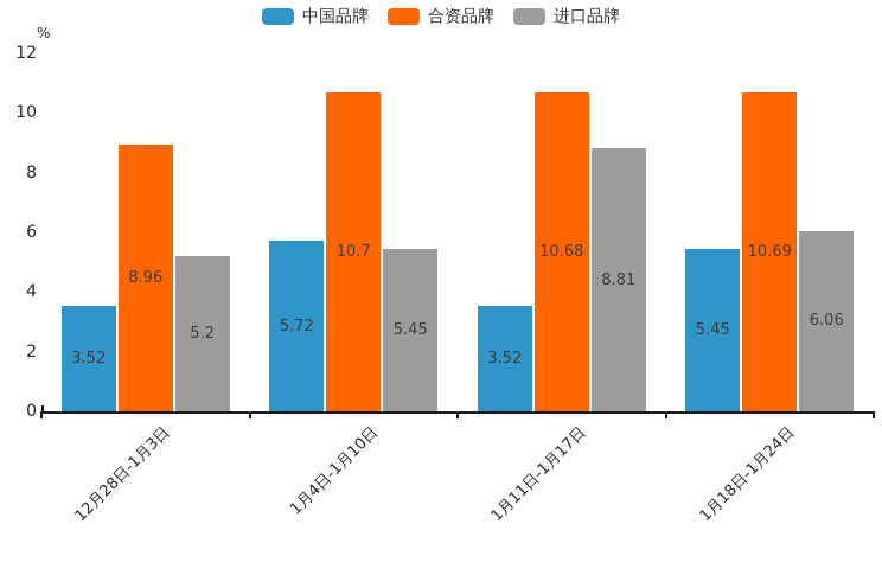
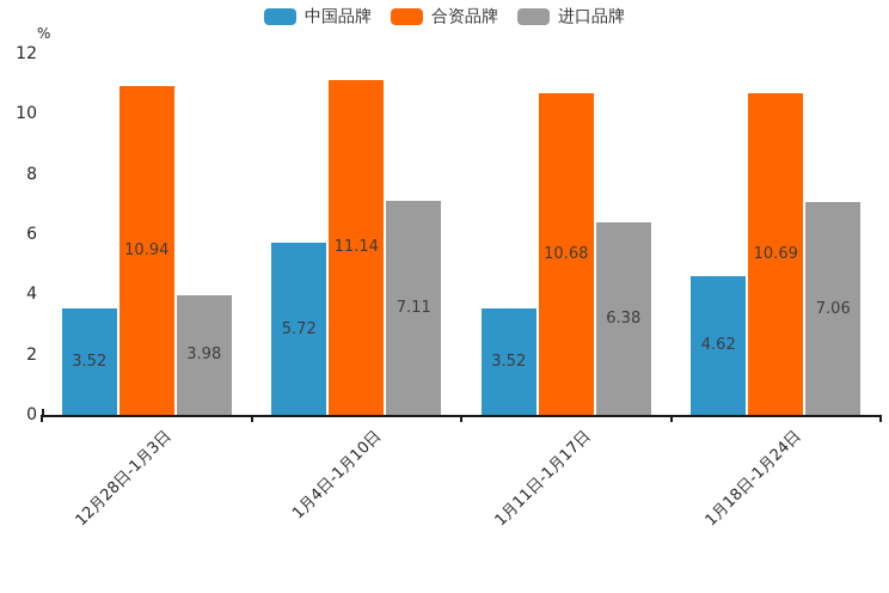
合资品牌/12月28日-1月3日: 8.96 -> 10.94
进口品牌/12月28日-1月3日: 5.2 -> 3.98
合资品牌/1月4日-1月10日: 10.7 -> 11.14
进口品牌/1月4日-1月10日: 5.45 -> 7.11
进口品牌/1月11日-1月17日: 8.81 -> 6.38
中国品牌/1月18日-1月24日: 5.45 -> 4.62
进口品牌/1月18日-1月24日: 6.06 -> 7.06
